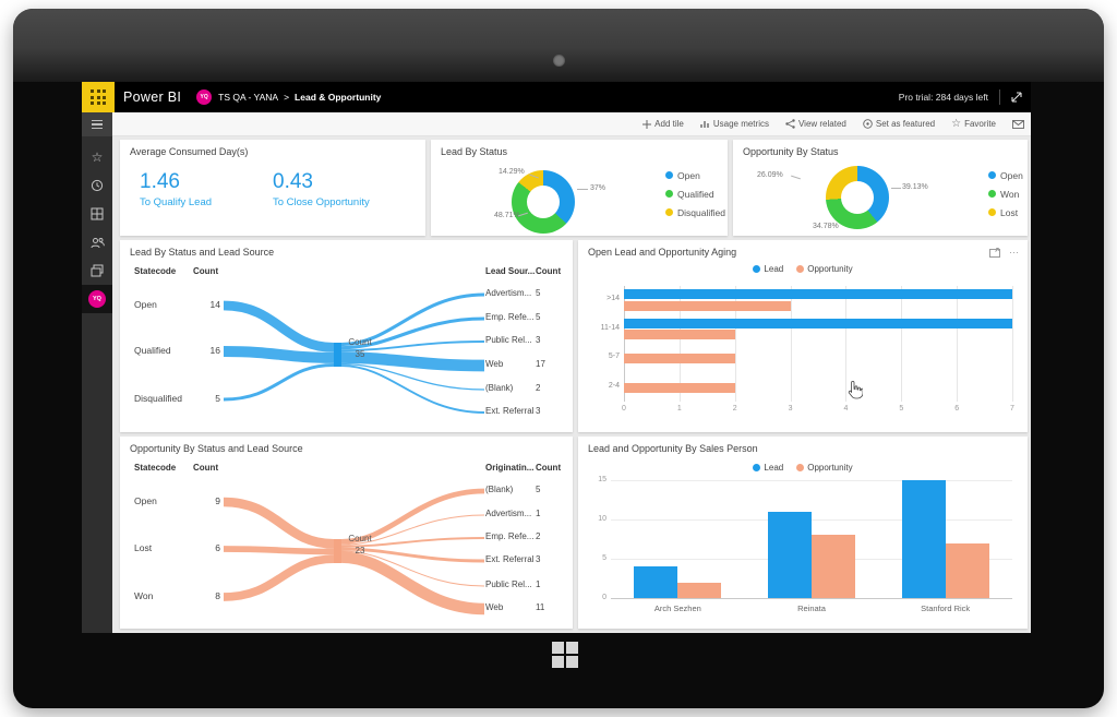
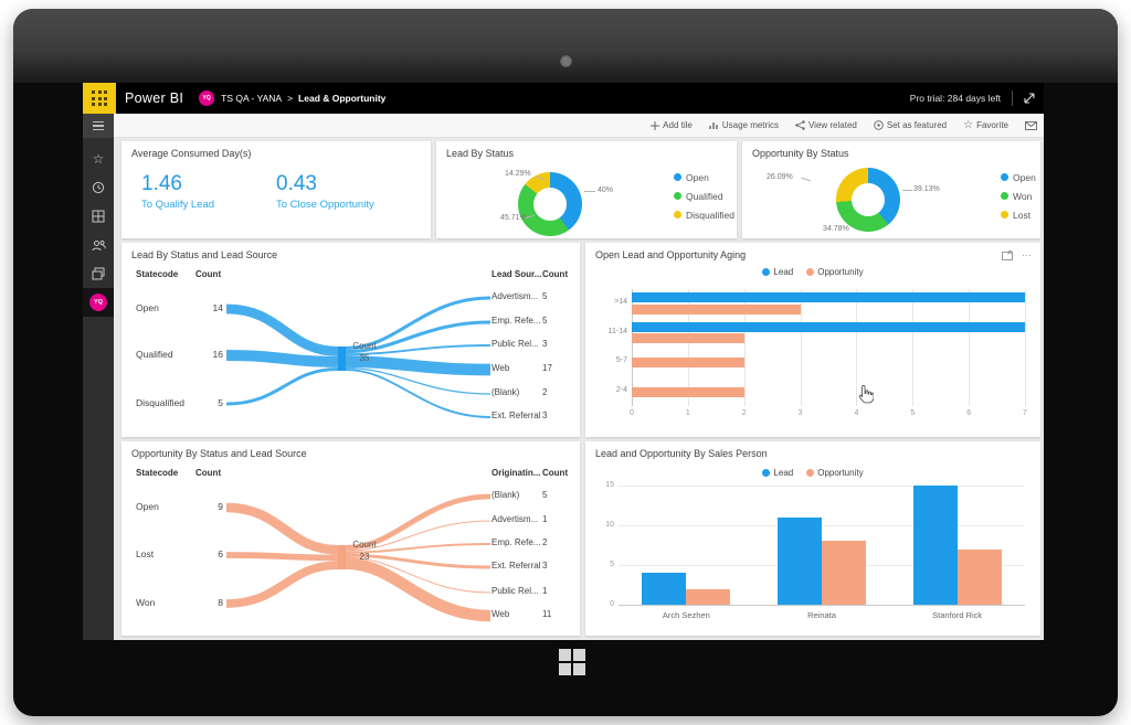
Lead By Status/Open: 37% -> 40%
Lead By Status/Qualified: 48.71% -> 45.71%
